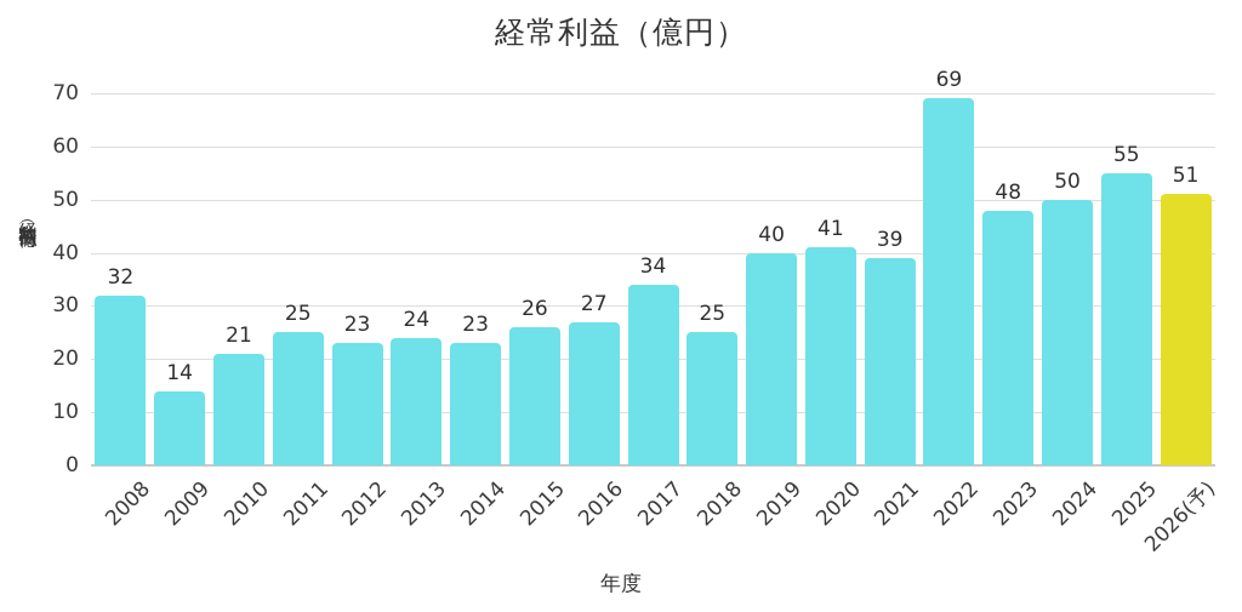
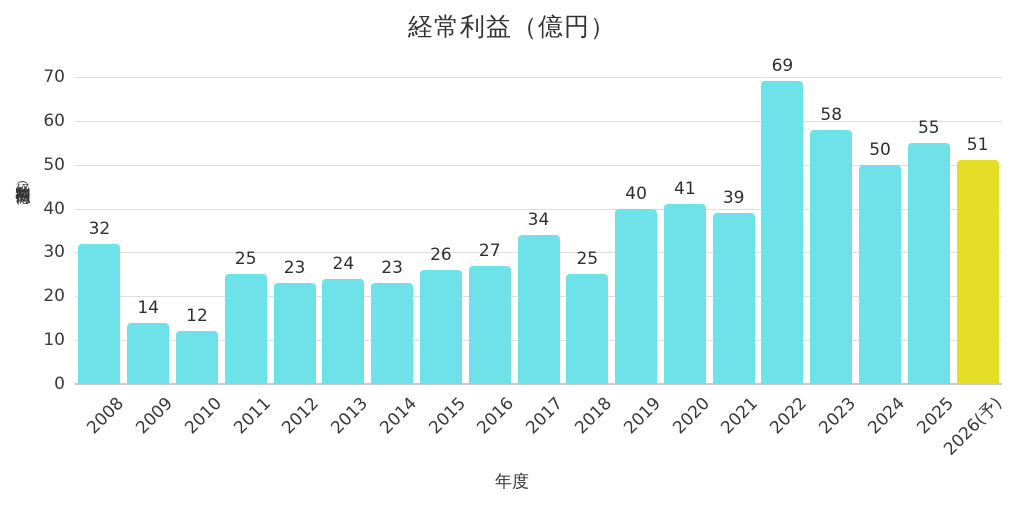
2010: 21 -> 12
2023: 48 -> 58
